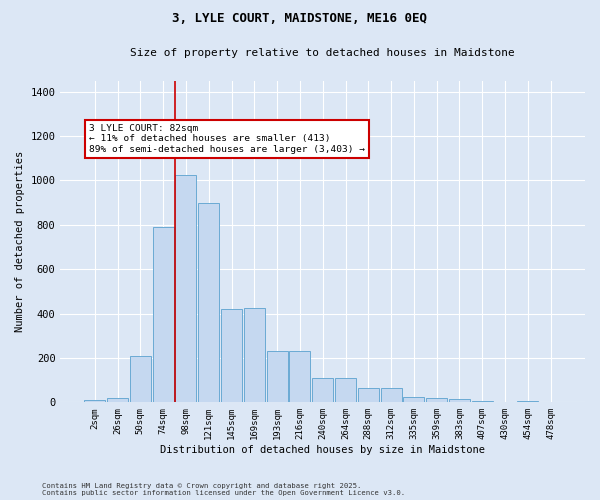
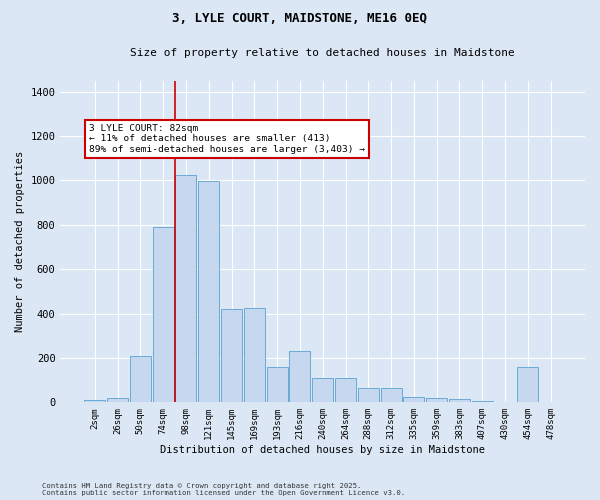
121sqm: 900 -> 995
193sqm: 230 -> 160
454sqm: 8 -> 160
